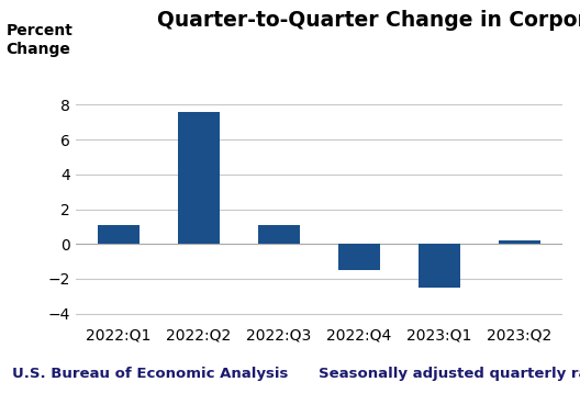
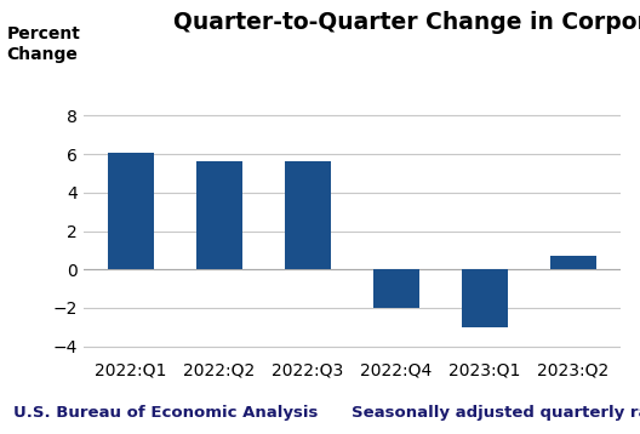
2022:Q1: 1.1 -> 6.1
2022:Q2: 7.6 -> 5.6
2022:Q3: 1.1 -> 5.6
2022:Q4: -1.5 -> -2.0
2023:Q1: -2.5 -> -3.0
2023:Q2: 0.2 -> 0.7
